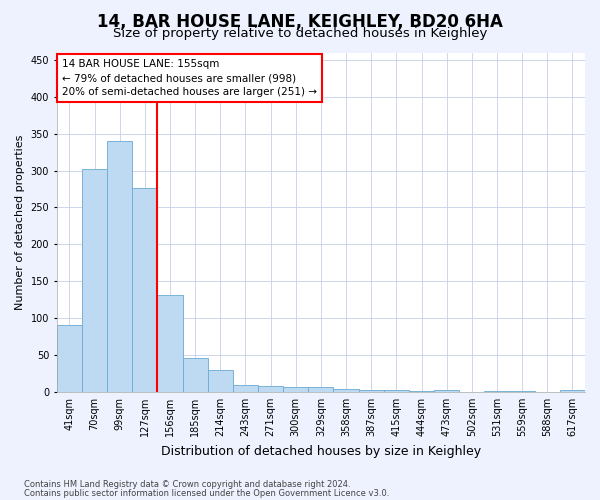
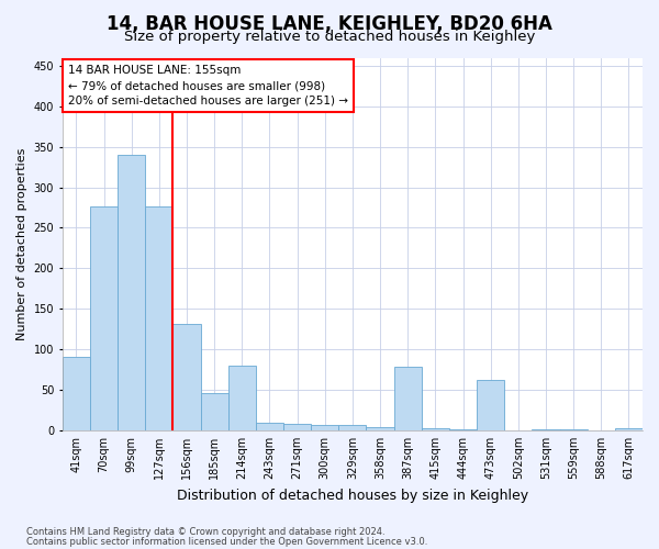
70sqm: 302 -> 276
214sqm: 30 -> 80
387sqm: 3 -> 78
473sqm: 3 -> 62
